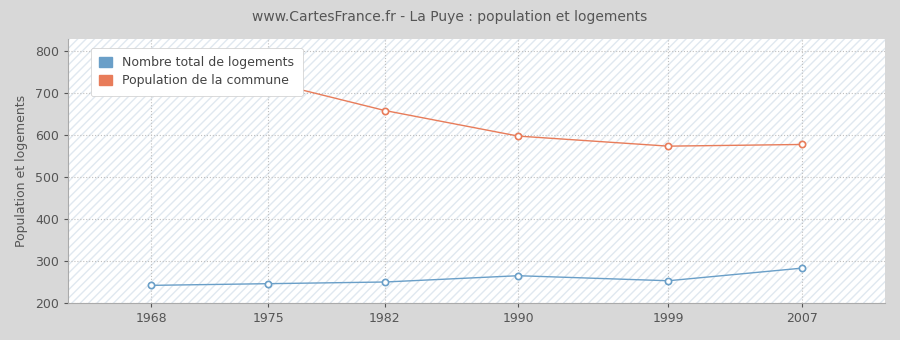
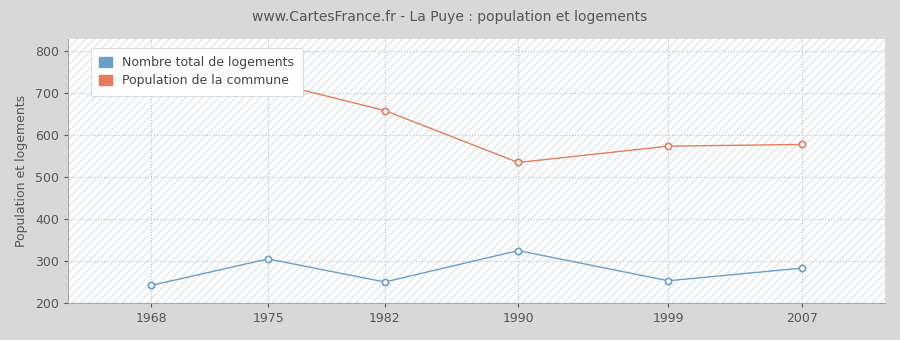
Nombre total de logements/1975: 246 -> 305
Population de la commune/1990: 598 -> 535
Nombre total de logements/1990: 265 -> 325
